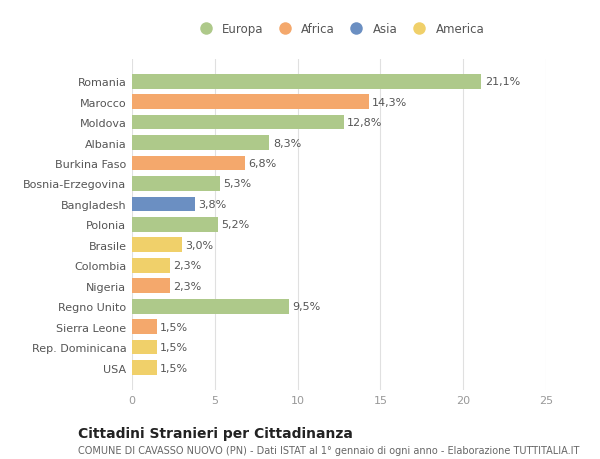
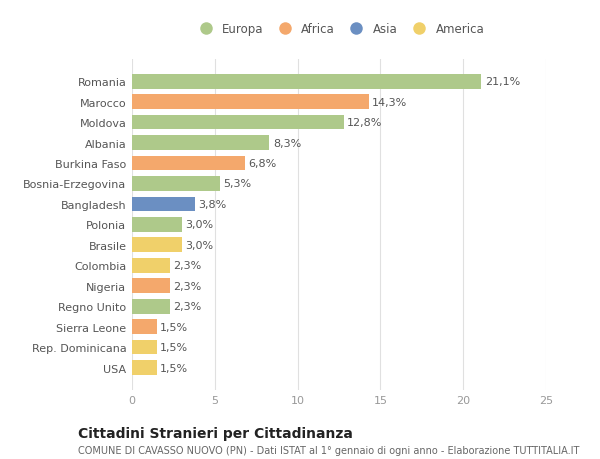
Polonia: 5,2% -> 3,0%
Regno Unito: 9,5% -> 2,3%
